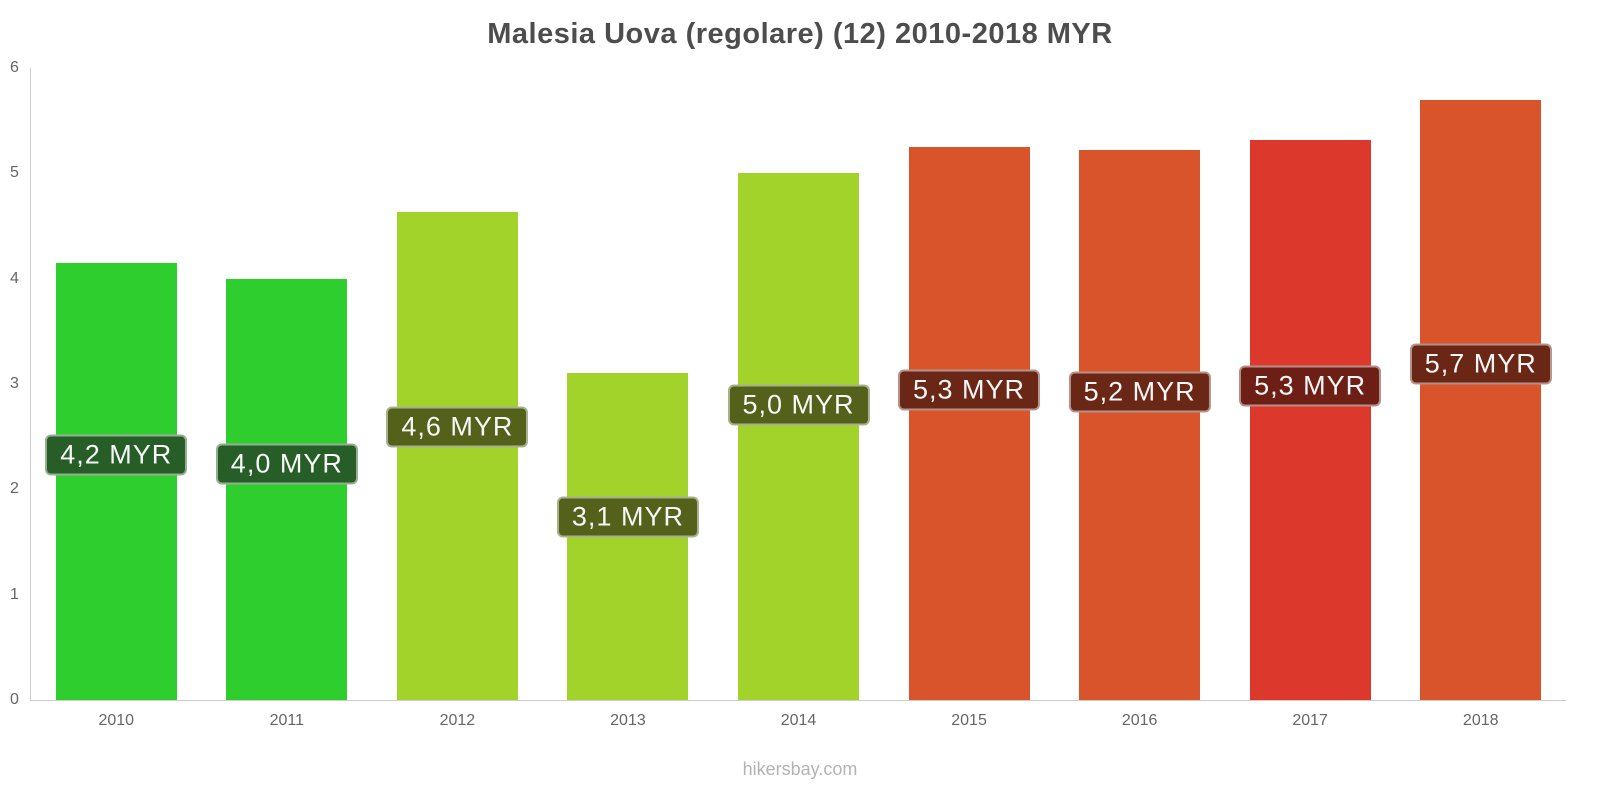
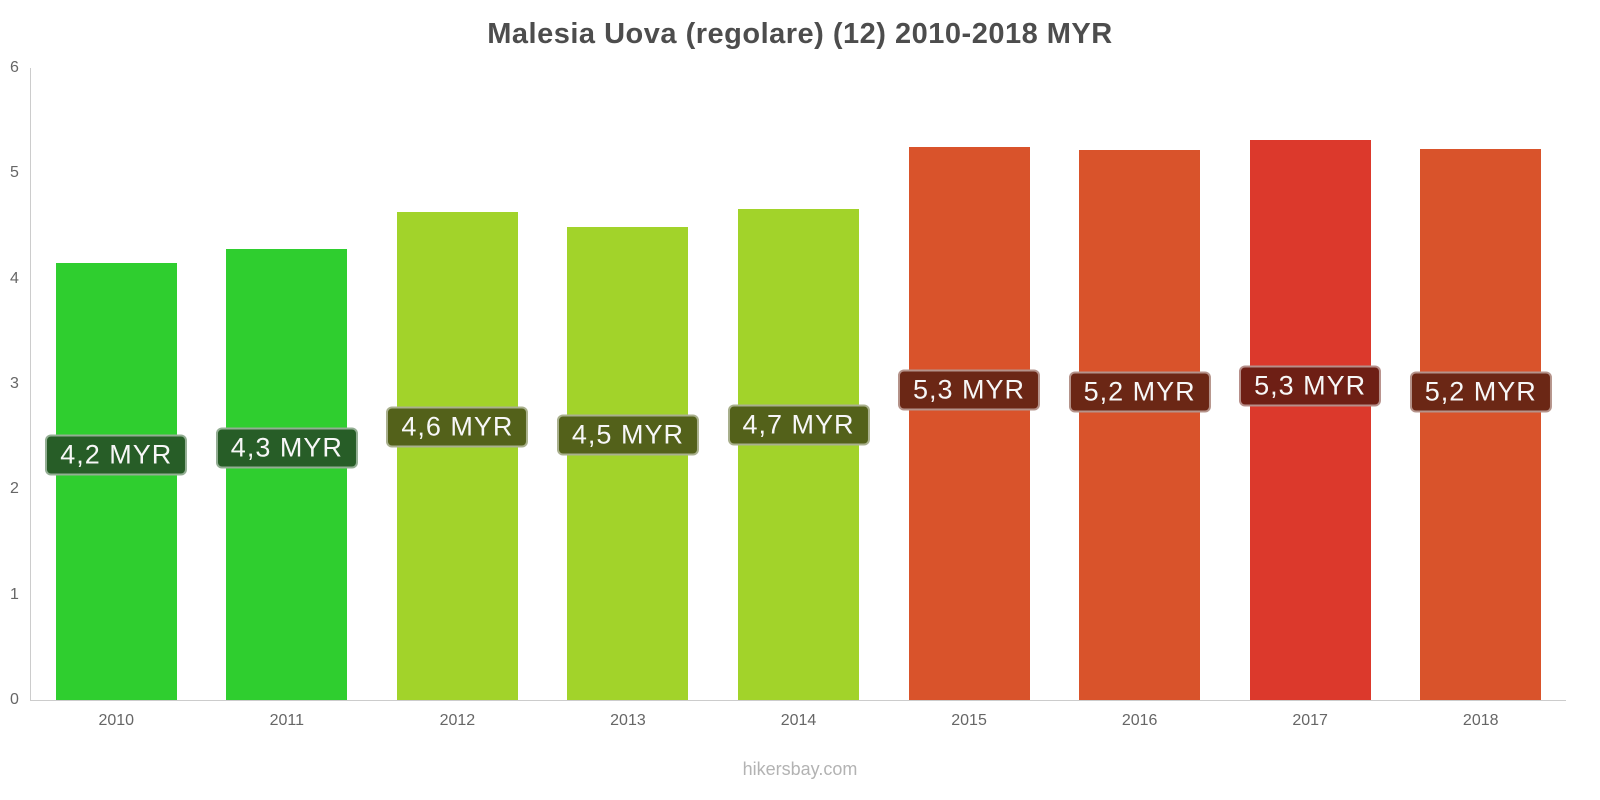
2011: 4,0 -> 4,3
2013: 3,1 -> 4,5
2014: 5,0 -> 4,7
2018: 5,7 -> 5,2
